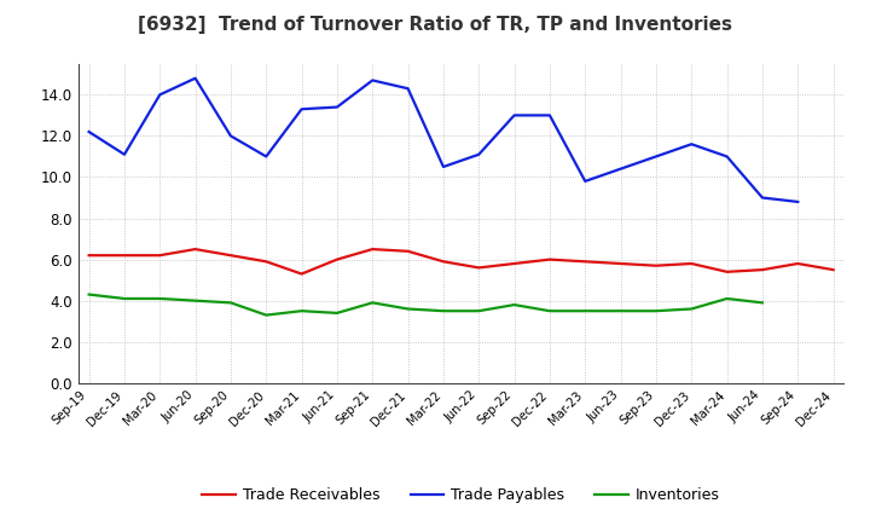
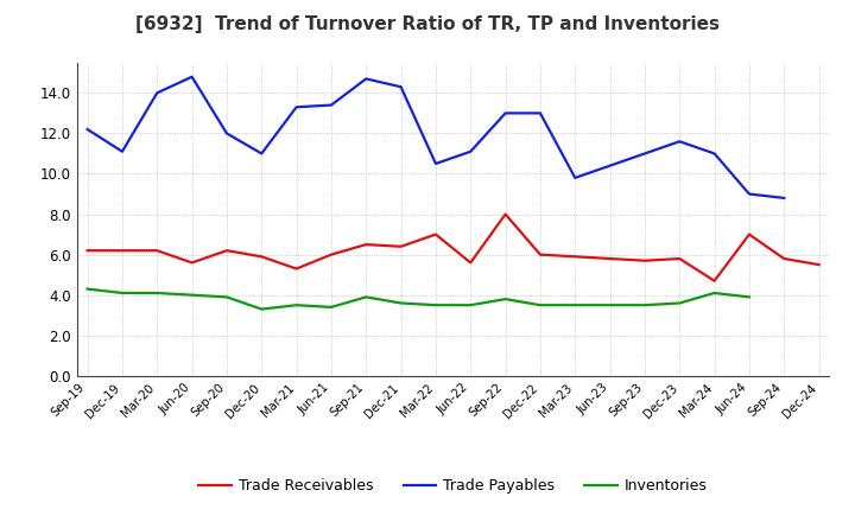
Trade Receivables/Jun-20: 6.5 -> 5.6
Trade Receivables/Mar-22: 5.9 -> 7.0
Trade Receivables/Sep-22: 5.8 -> 8.0
Trade Receivables/Mar-24: 5.4 -> 4.7
Trade Receivables/Jun-24: 5.5 -> 7.0
